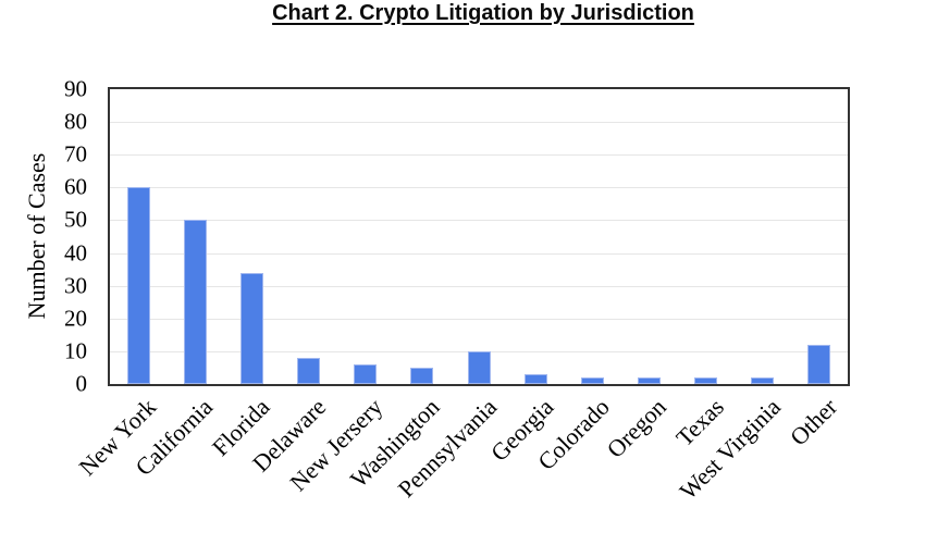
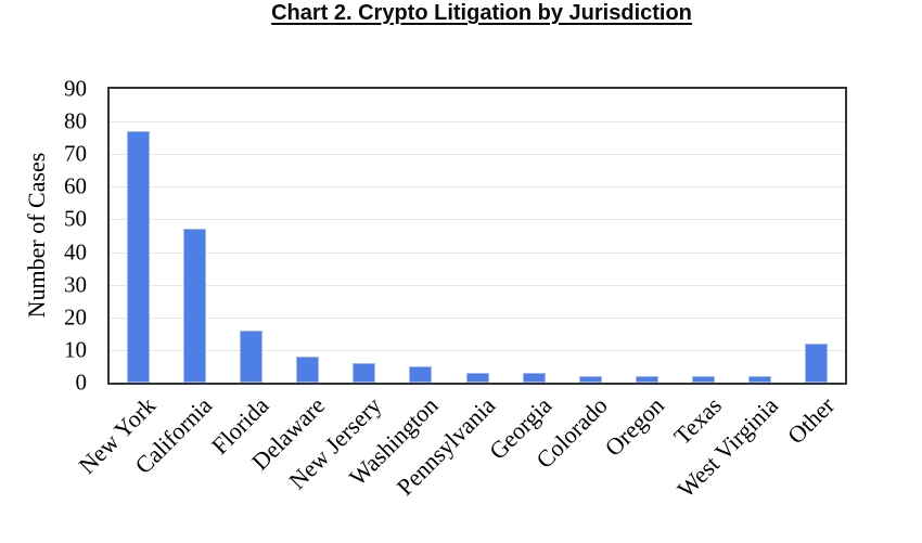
New York: 60 -> 77
California: 50 -> 47
Florida: 34 -> 16
Pennsylvania: 10 -> 3
